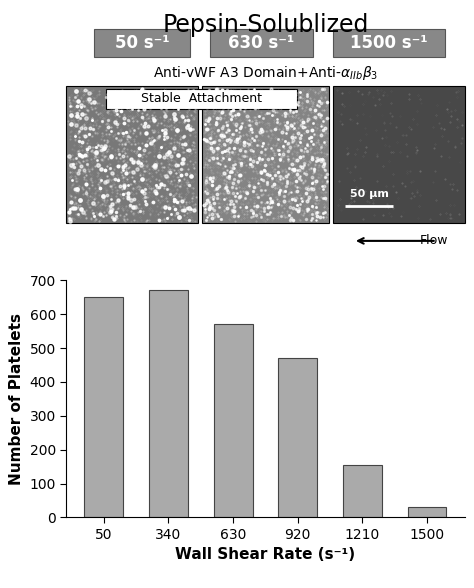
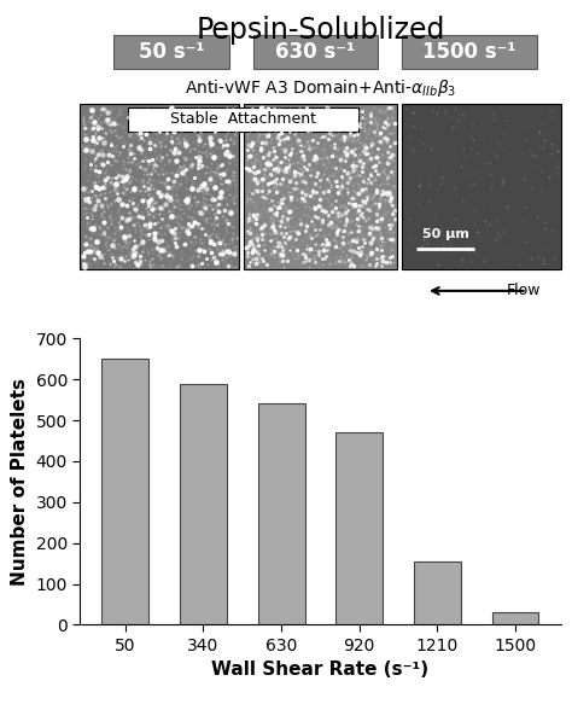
340: 670 -> 590
630: 570 -> 540
